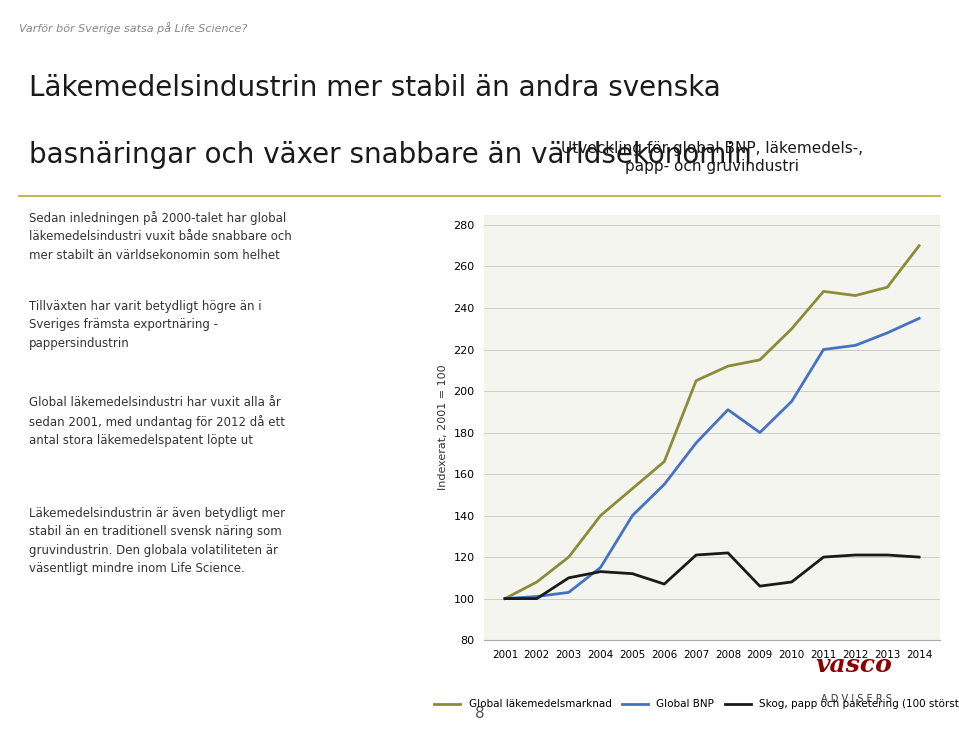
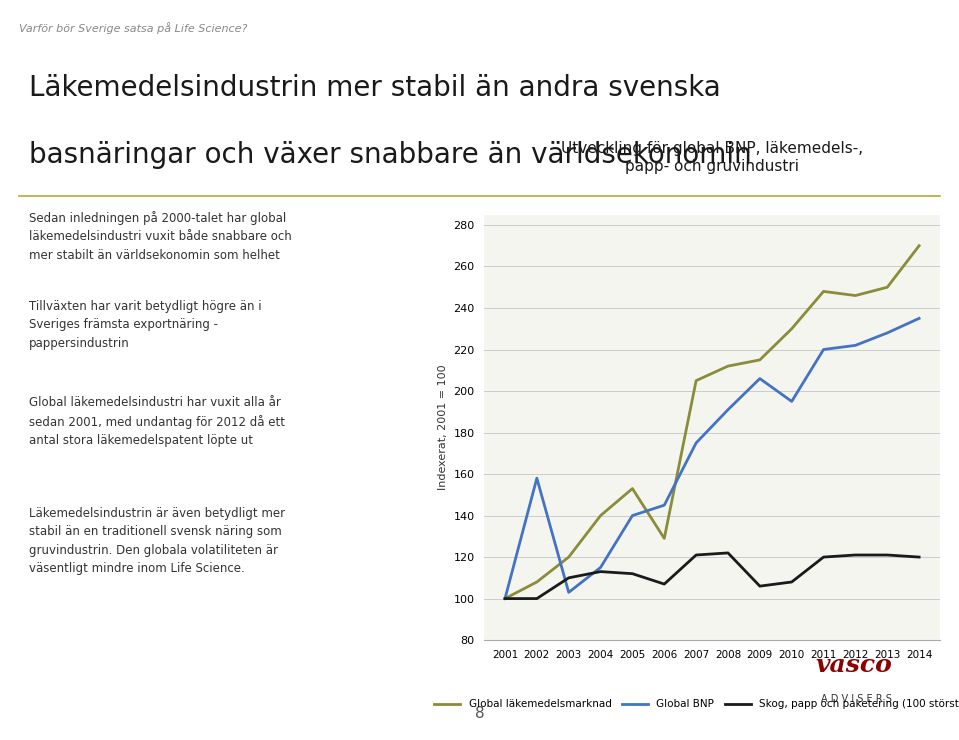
Global BNP/2002: 101 -> 158
Global läkemedelsmarknad/2006: 166 -> 129
Global BNP/2006: 155 -> 145
Global BNP/2009: 180 -> 206
